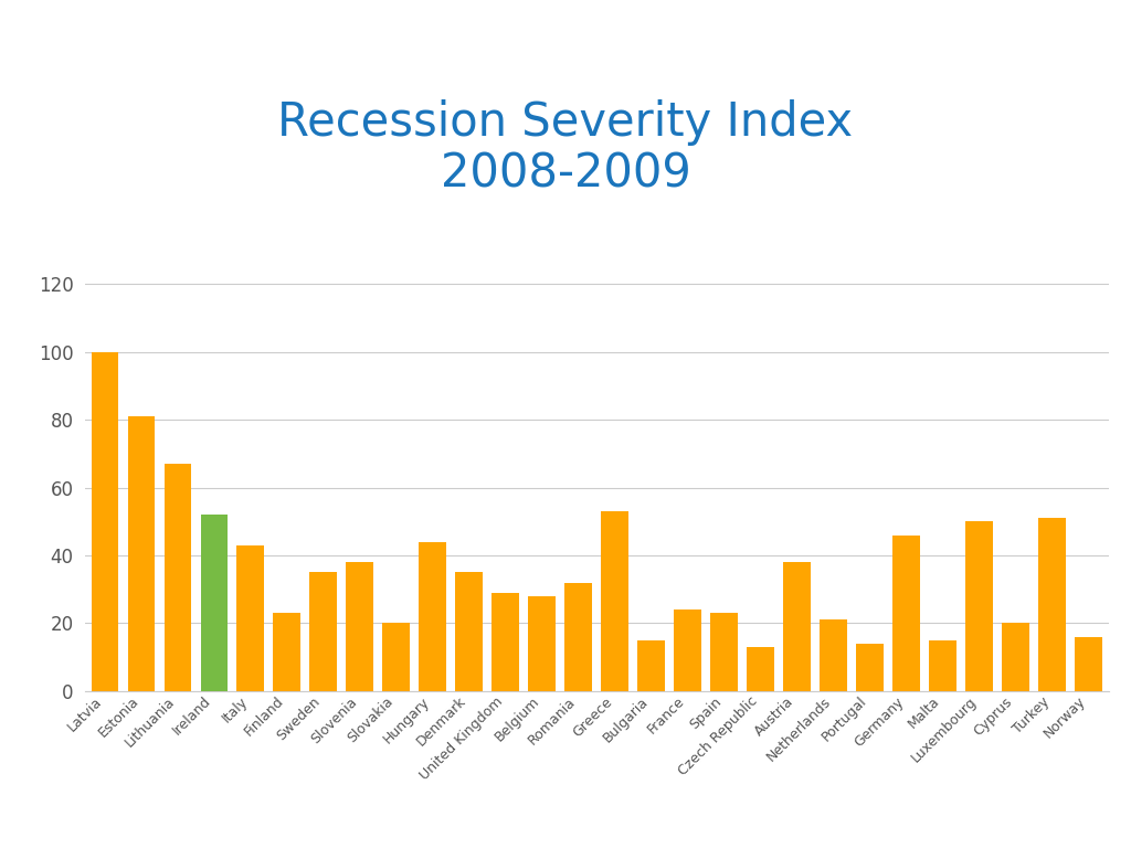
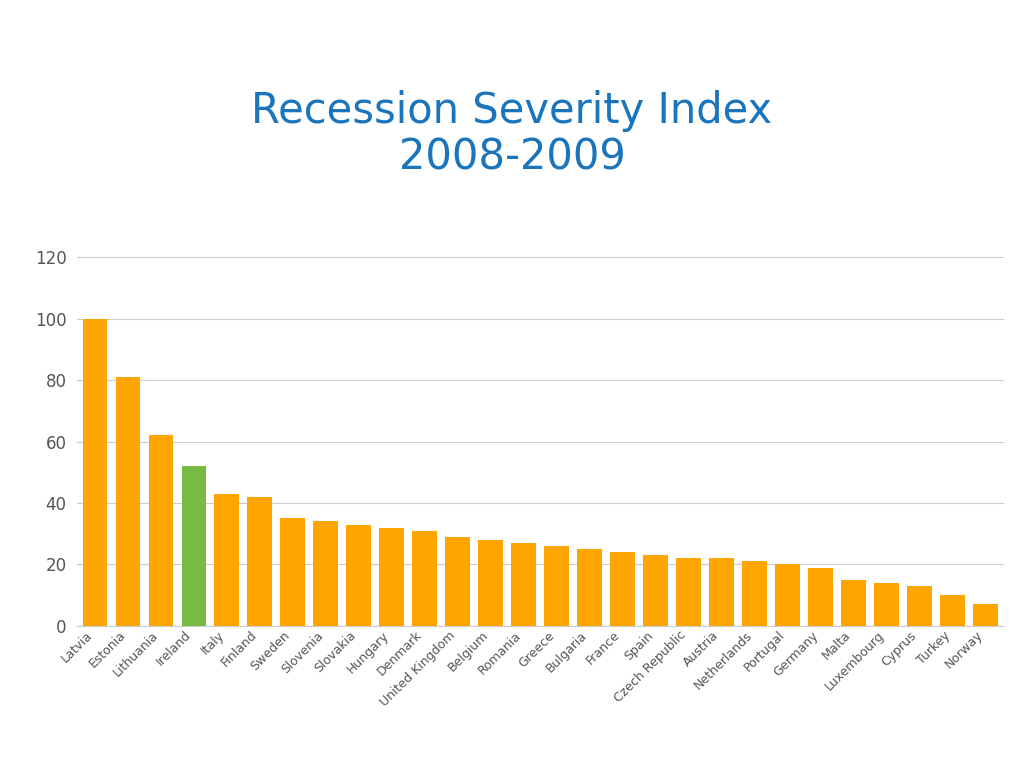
Lithuania: 67 -> 62
Finland: 23 -> 42
Slovenia: 38 -> 34
Slovakia: 20 -> 33
Hungary: 44 -> 32
Denmark: 35 -> 31
Romania: 32 -> 27
Greece: 53 -> 26
Bulgaria: 15 -> 25
Czech Republic: 13 -> 22
Austria: 38 -> 22
Portugal: 14 -> 20
Germany: 46 -> 19
Luxembourg: 50 -> 14
Cyprus: 20 -> 13
Turkey: 51 -> 10
Norway: 16 -> 7
